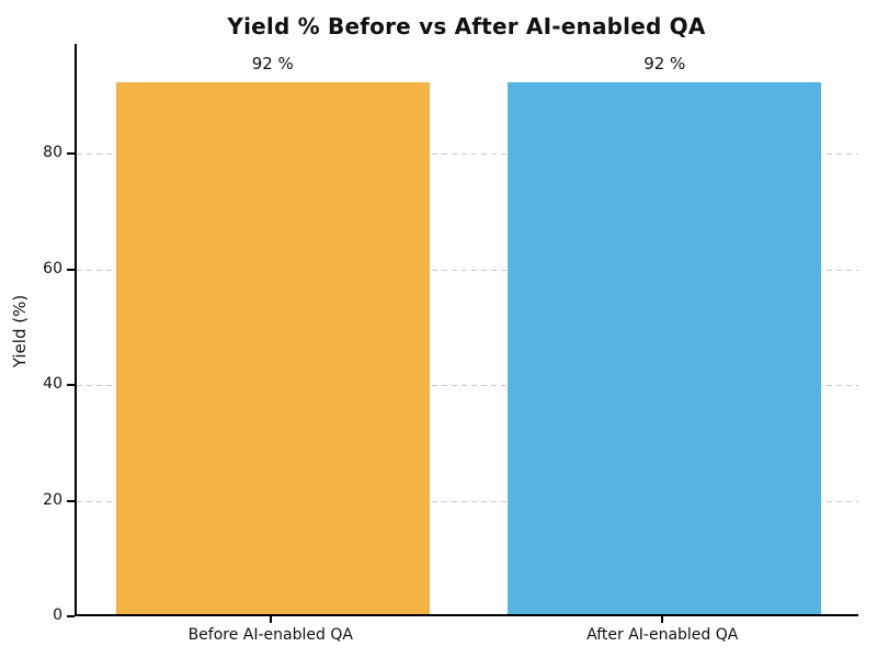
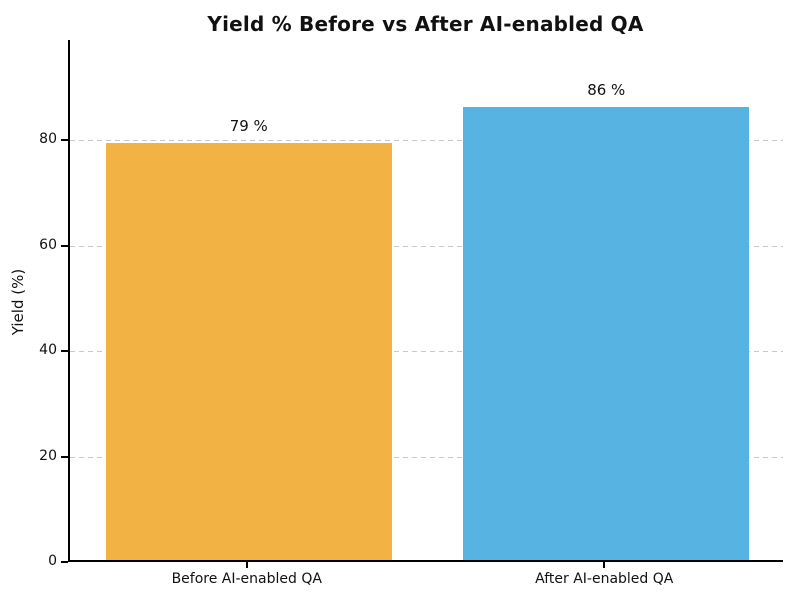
Before AI-enabled QA: 92 -> 79
After AI-enabled QA: 92 -> 86
